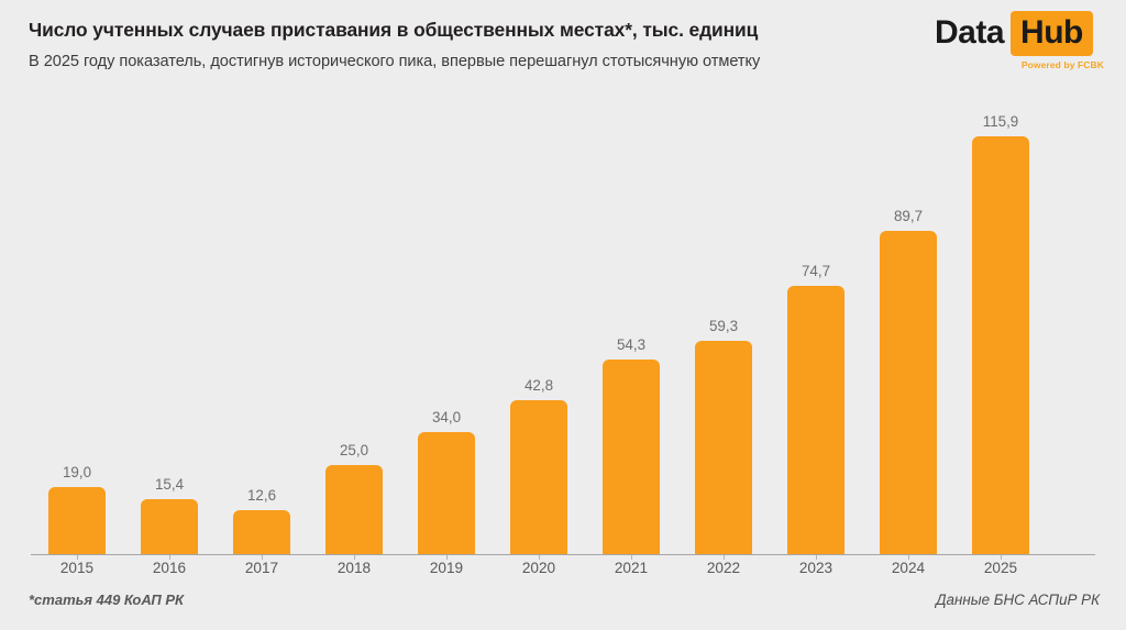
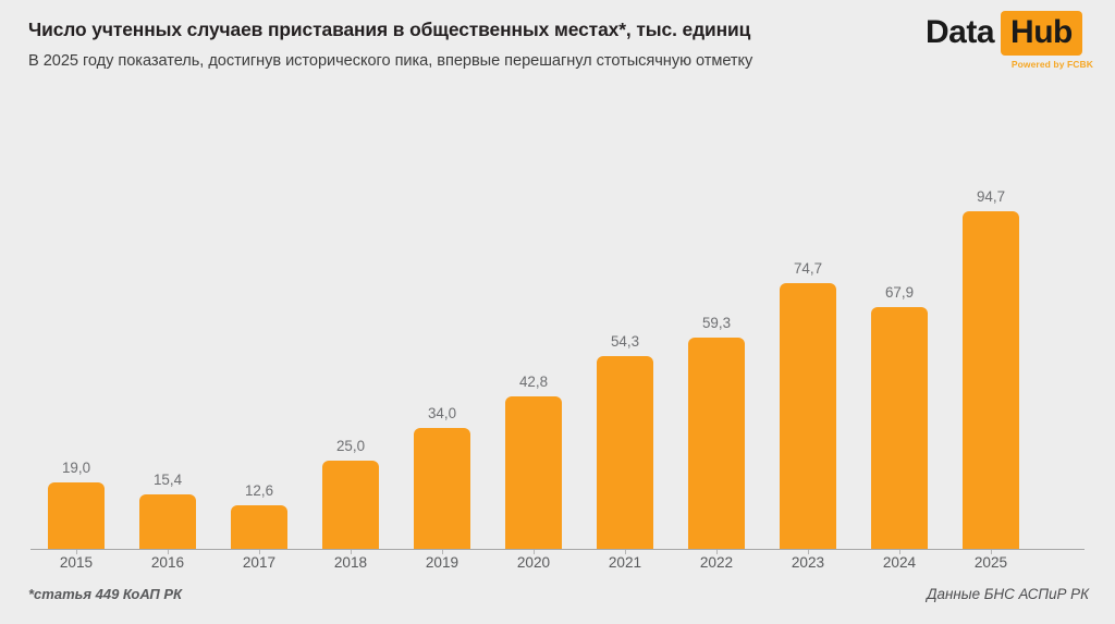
2024: 89,7 -> 67,9
2025: 115,9 -> 94,7
